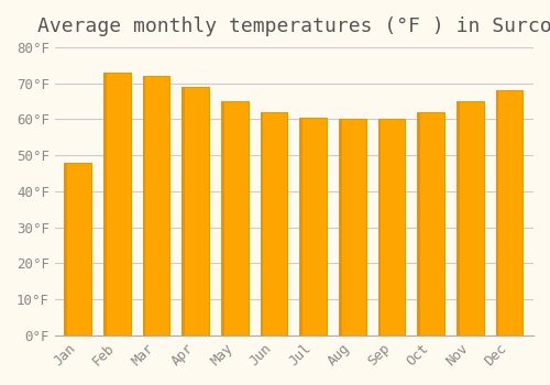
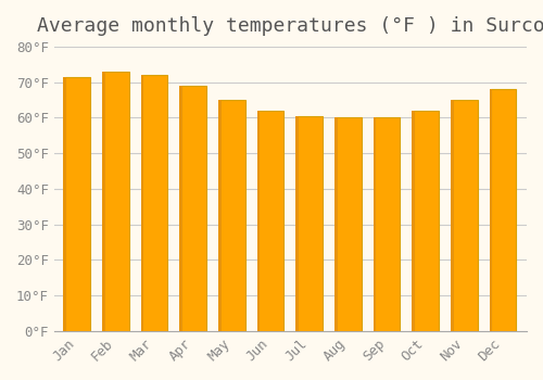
Jan: 48.0°F -> 71.5°F
